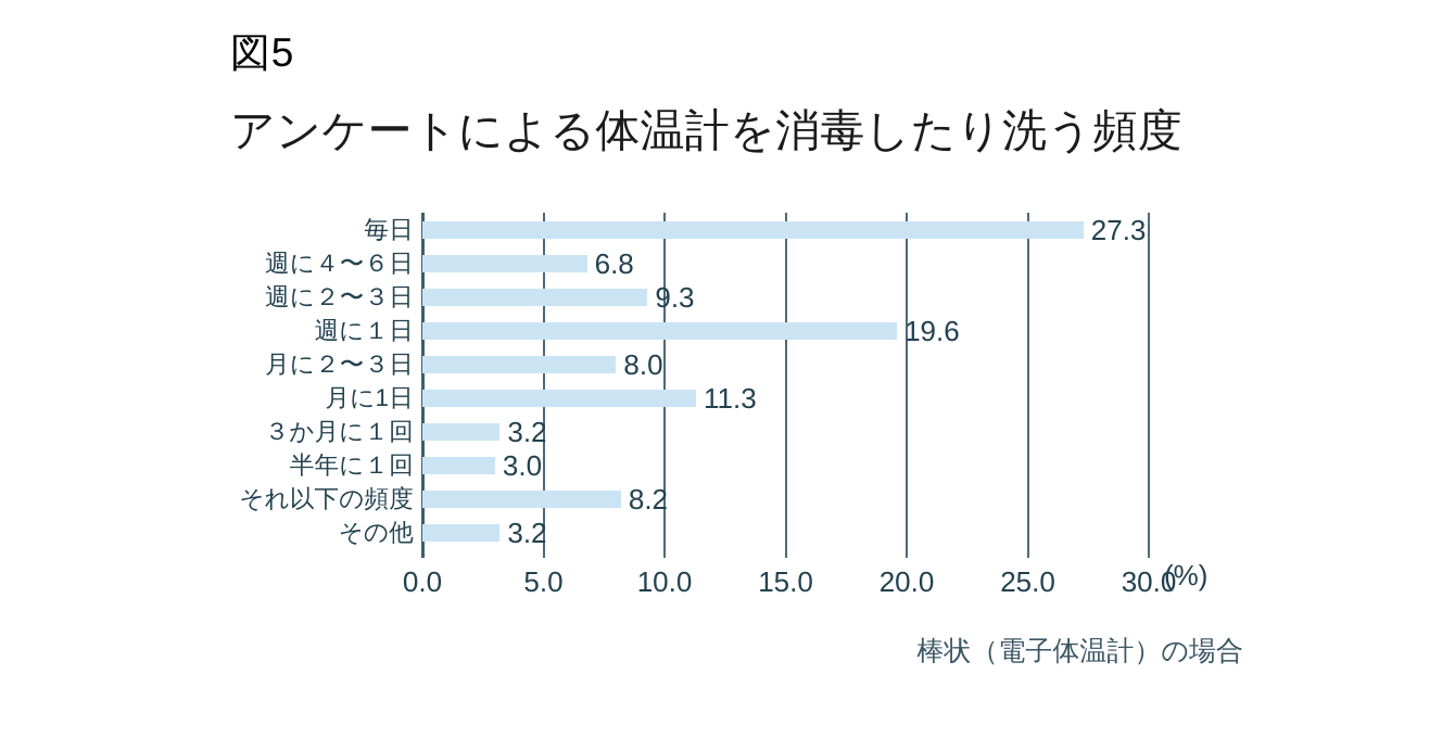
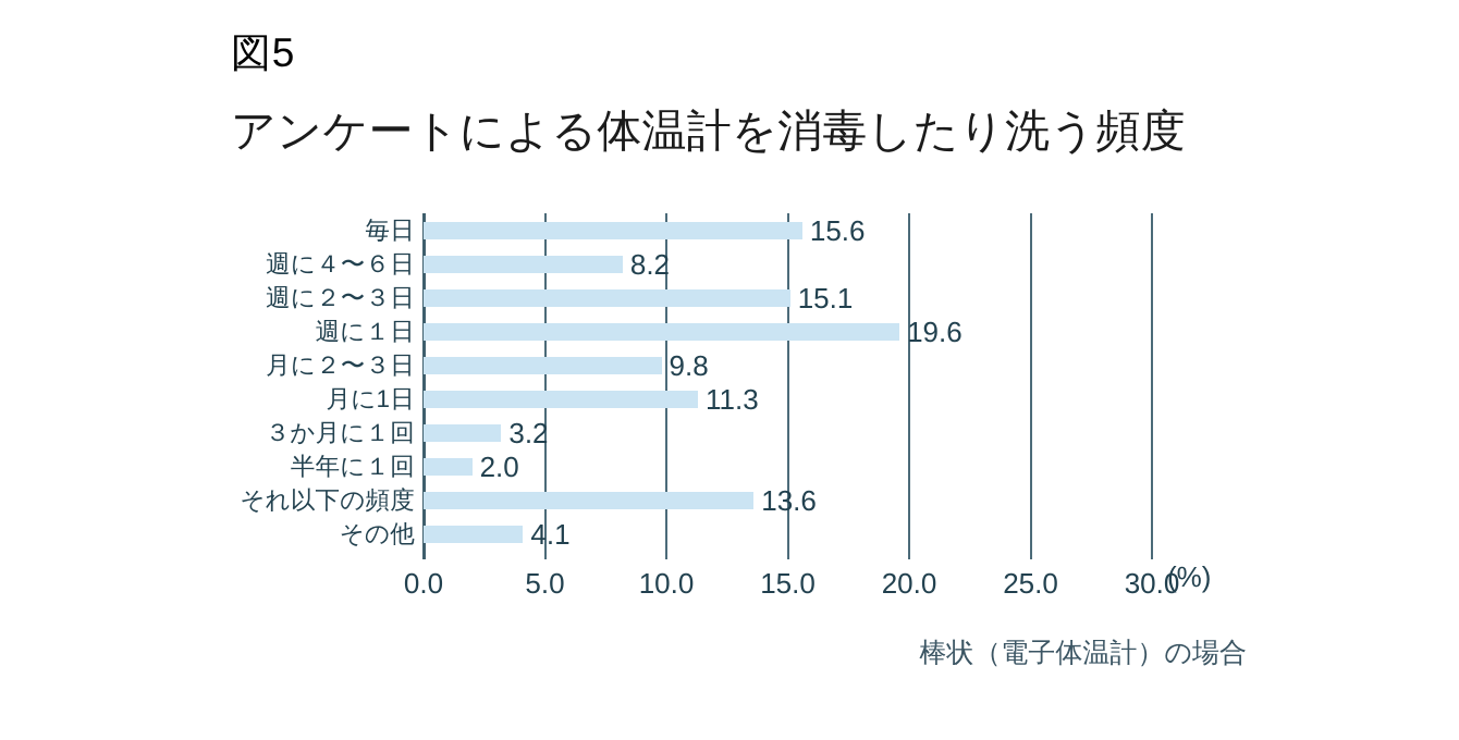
毎日: 27.3 -> 15.6
週に４〜６日: 6.8 -> 8.2
週に２〜３日: 9.3 -> 15.1
月に２〜３日: 8.0 -> 9.8
半年に１回: 3.0 -> 2.0
それ以下の頻度: 8.2 -> 13.6
その他: 3.2 -> 4.1
